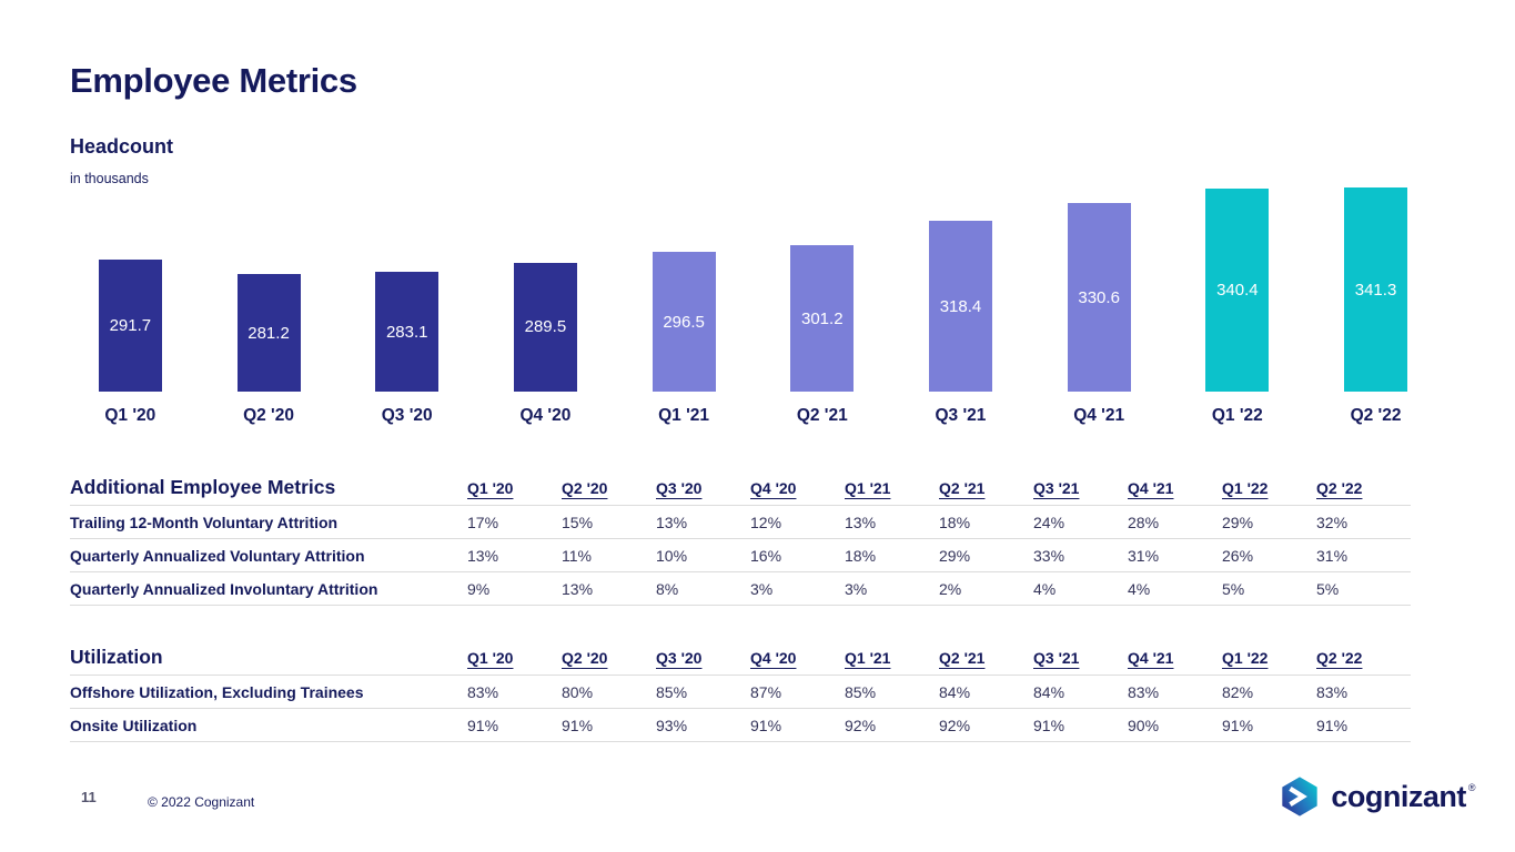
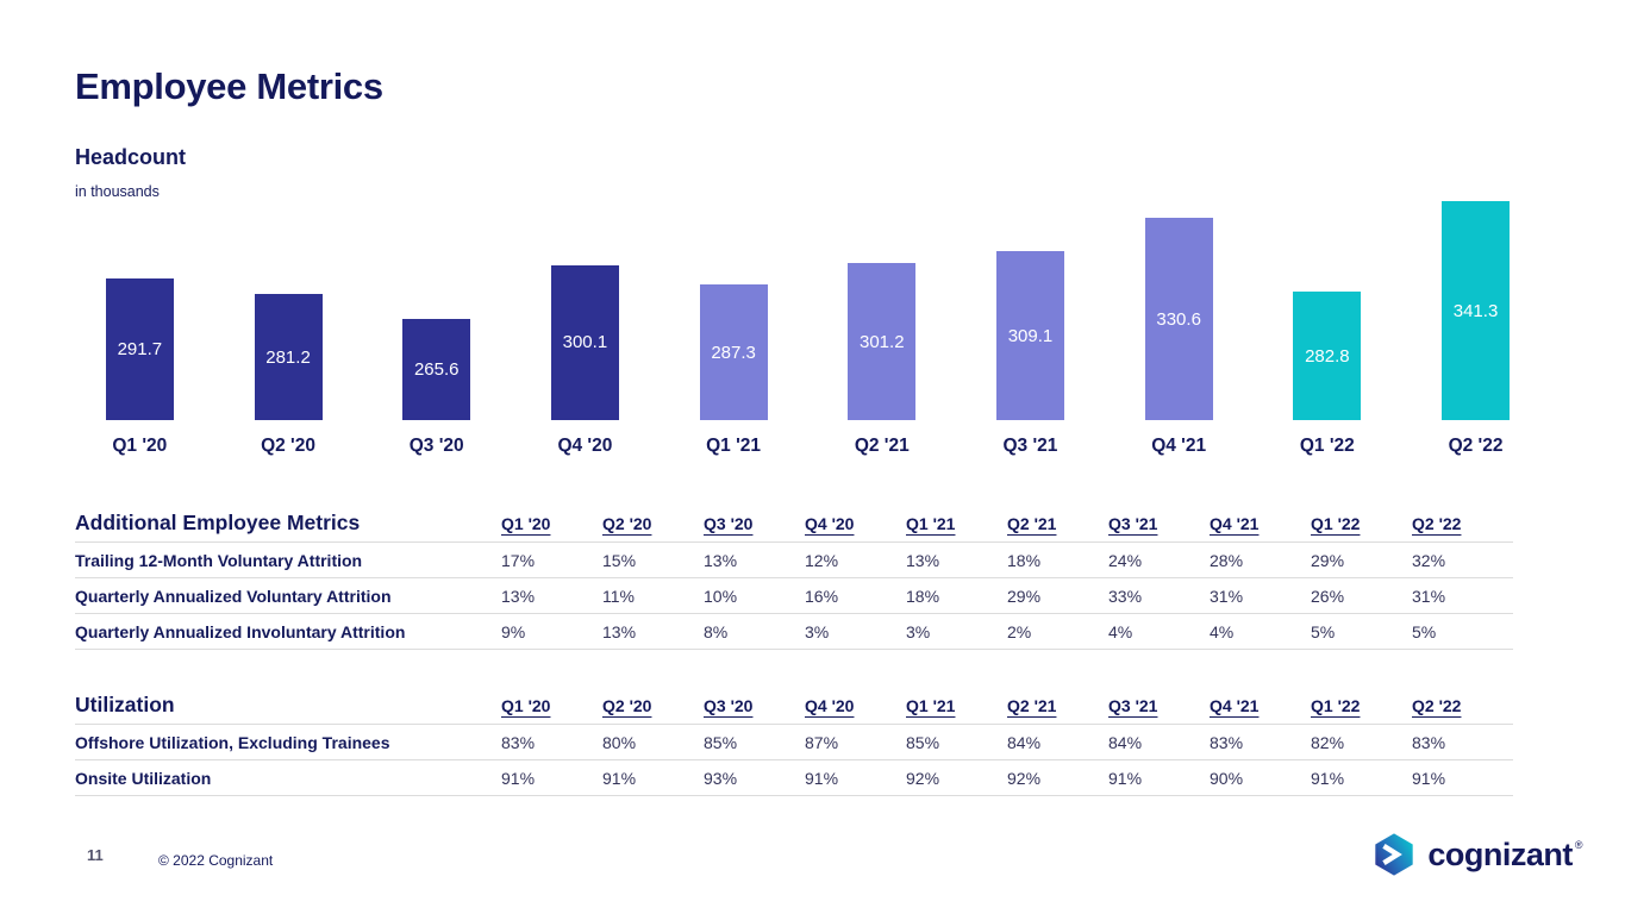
Q3 '20: 283.1 -> 265.6
Q4 '20: 289.5 -> 300.1
Q1 '21: 296.5 -> 287.3
Q3 '21: 318.4 -> 309.1
Q1 '22: 340.4 -> 282.8
